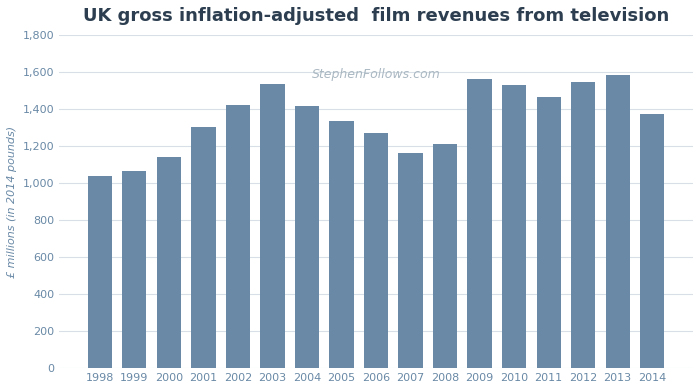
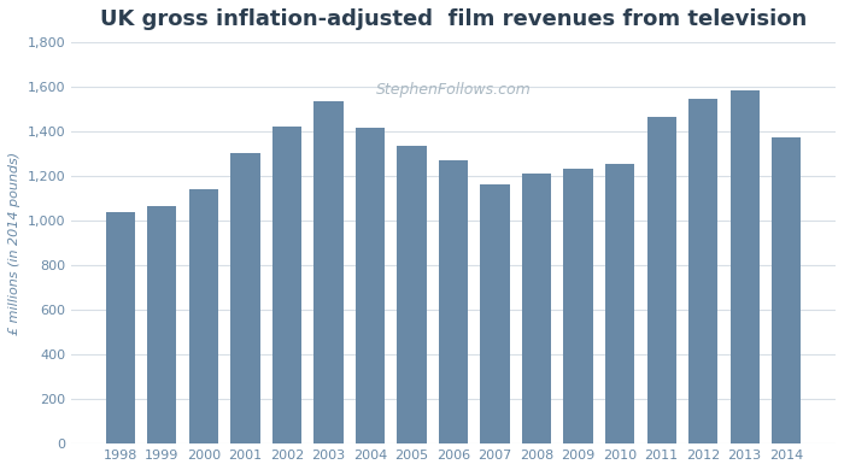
2009: 1,560 -> 1,230
2010: 1,530 -> 1,260
